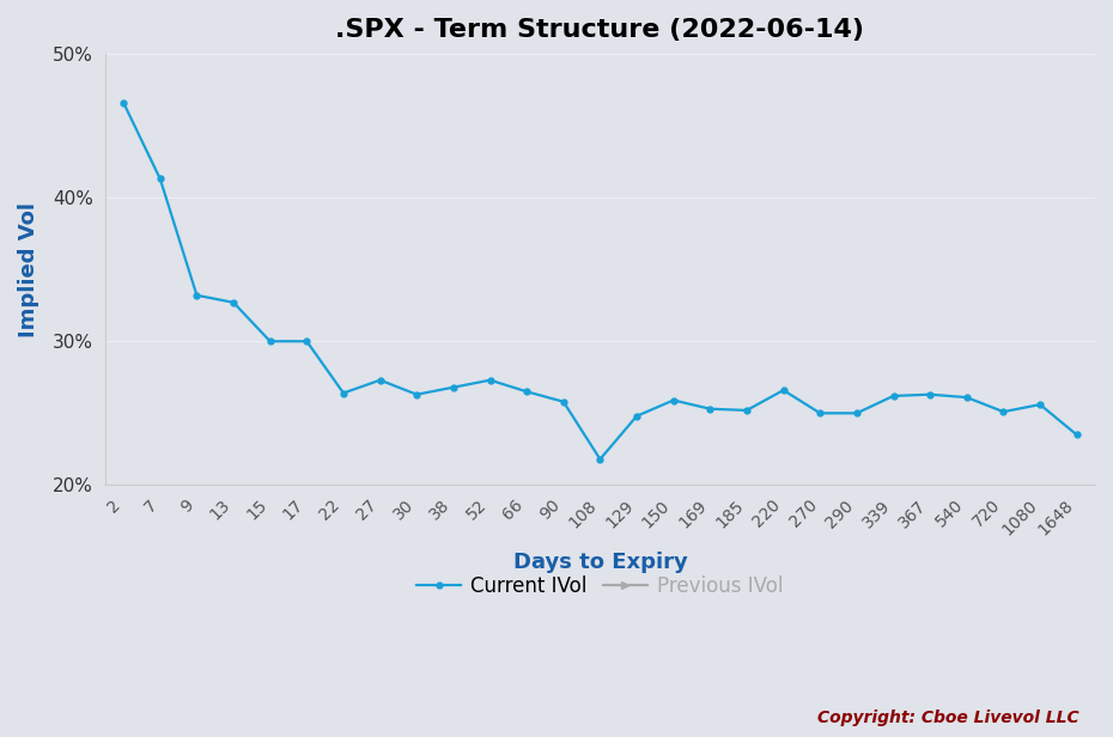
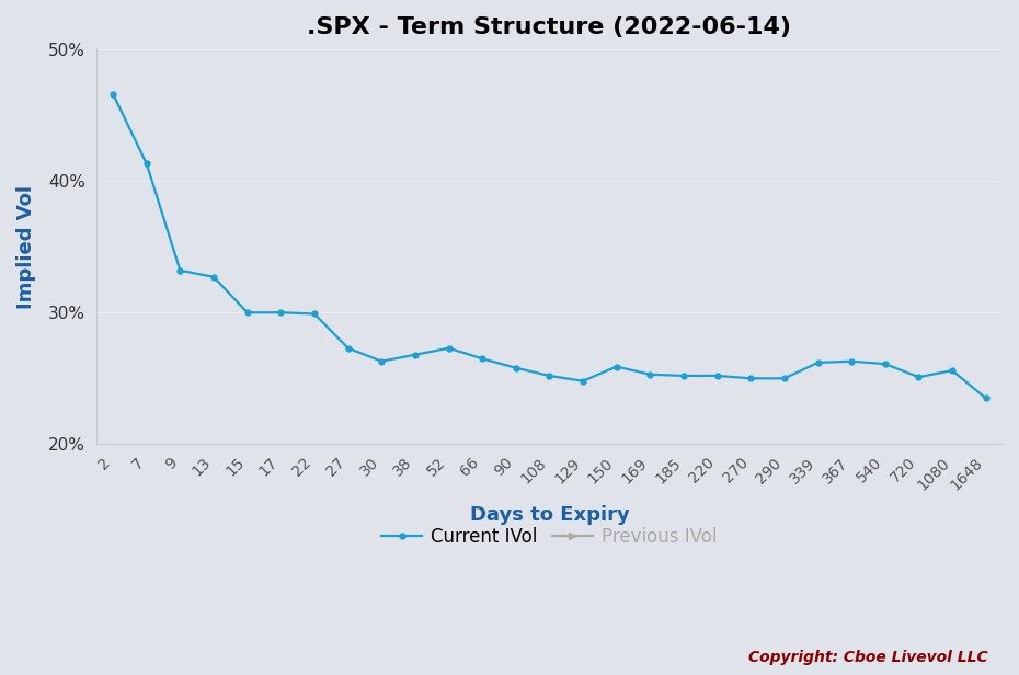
22: 26.4% -> 29.9%
108: 21.8% -> 25.2%
220: 26.6% -> 25.2%
